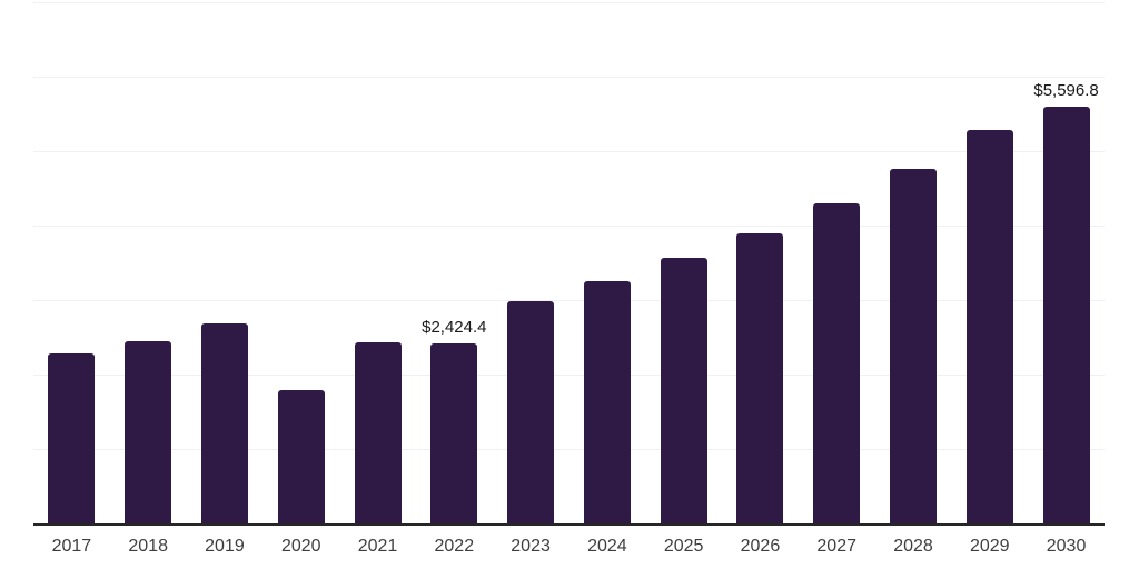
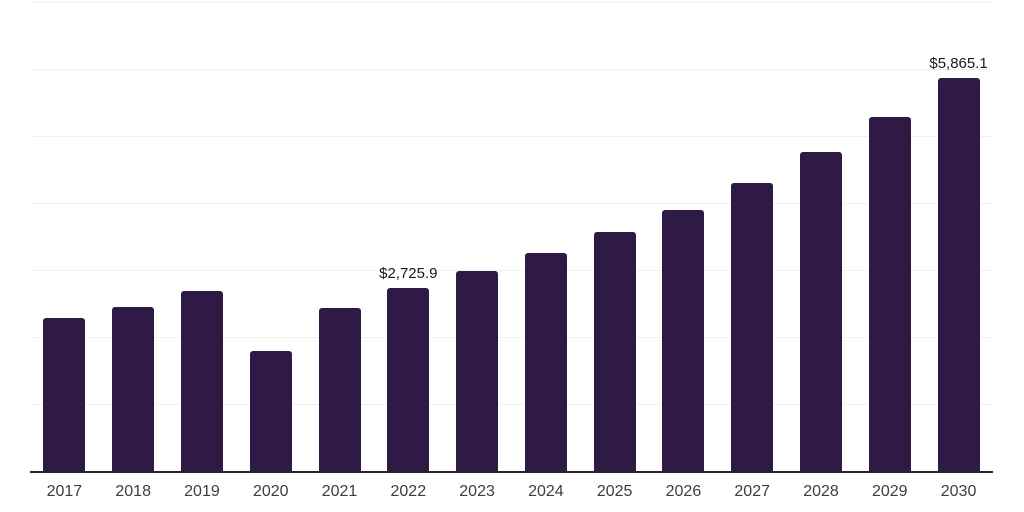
2022: $2,424.4 -> $2,725.9
2030: $5,596.8 -> $5,865.1
